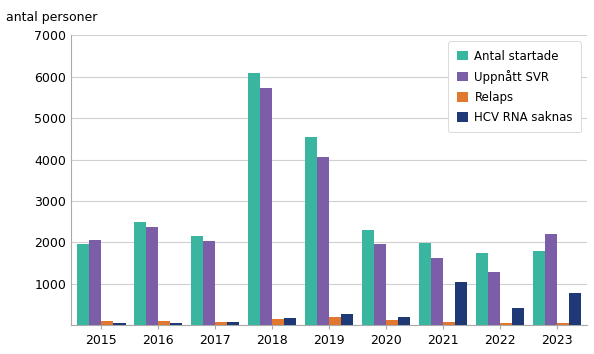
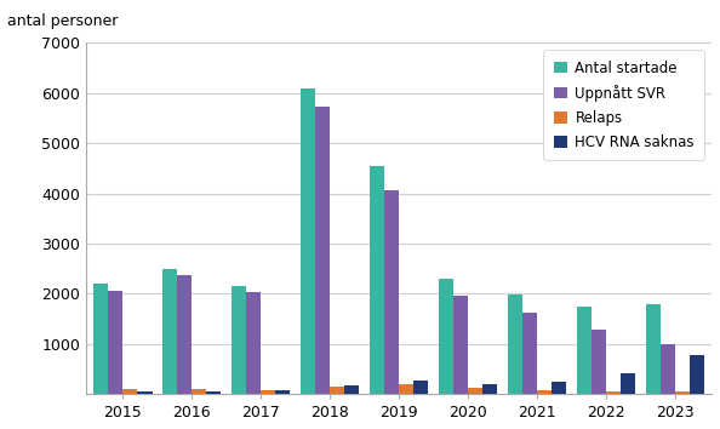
Antal startade/2015: 1950 -> 2200
HCV RNA saknas/2021: 1050 -> 250
Uppnått SVR/2023: 2200 -> 1000
